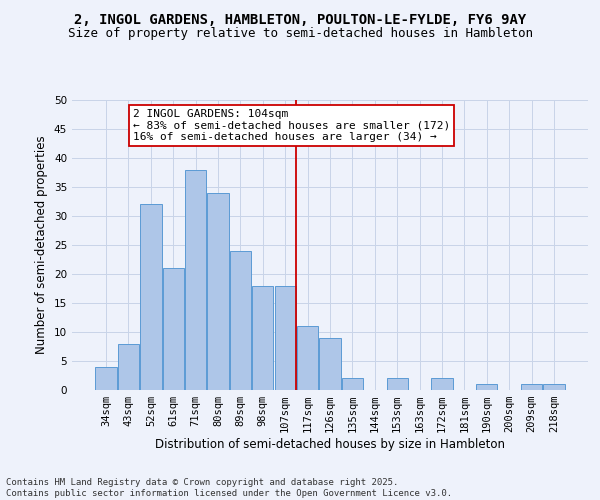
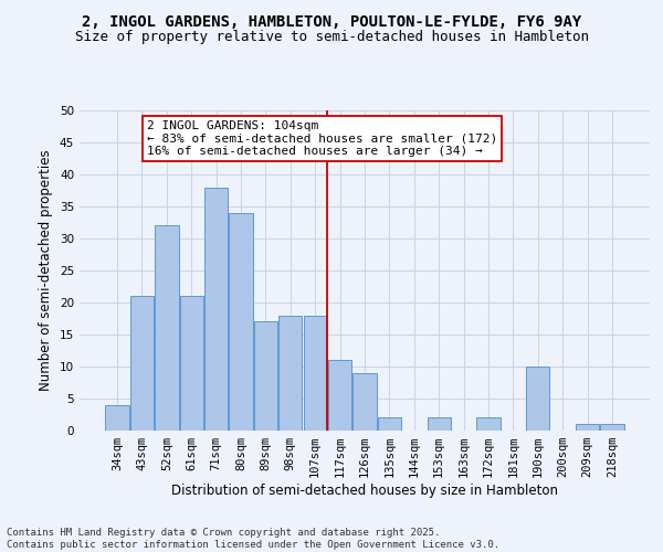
43sqm: 8 -> 21
89sqm: 24 -> 17
190sqm: 1 -> 10
